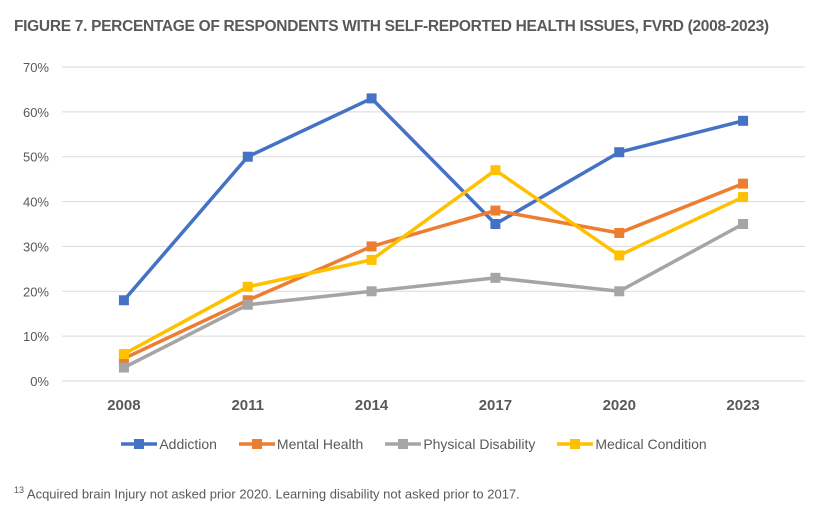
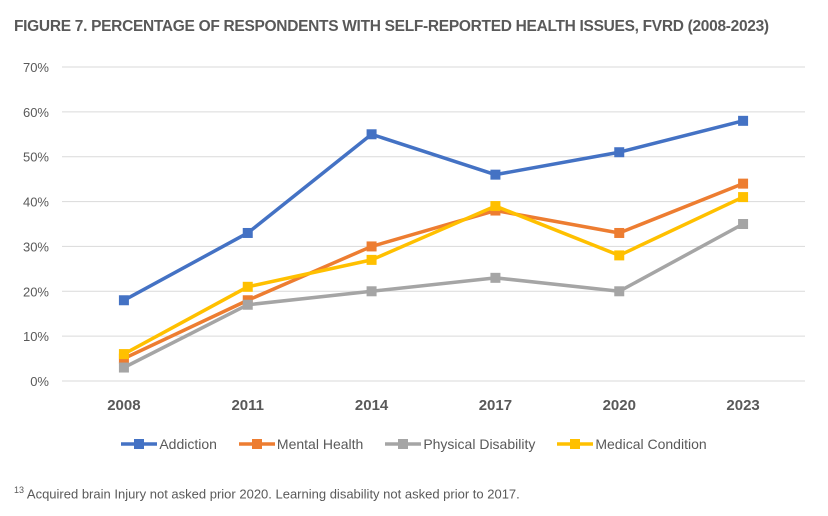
Addiction/2011: 50% -> 33%
Addiction/2014: 63% -> 55%
Addiction/2017: 35% -> 46%
Medical Condition/2017: 47% -> 39%
